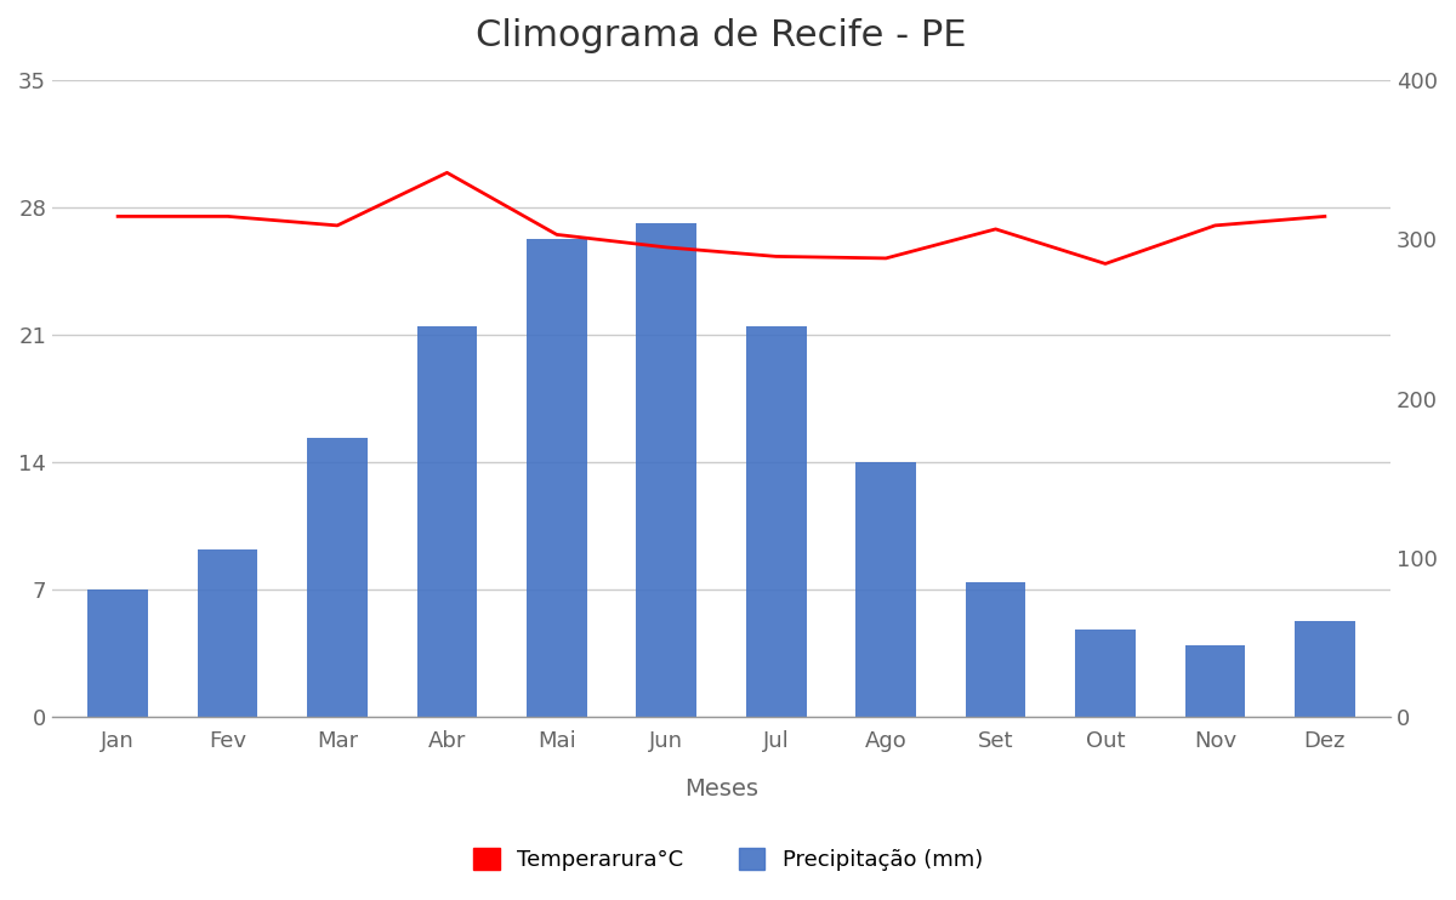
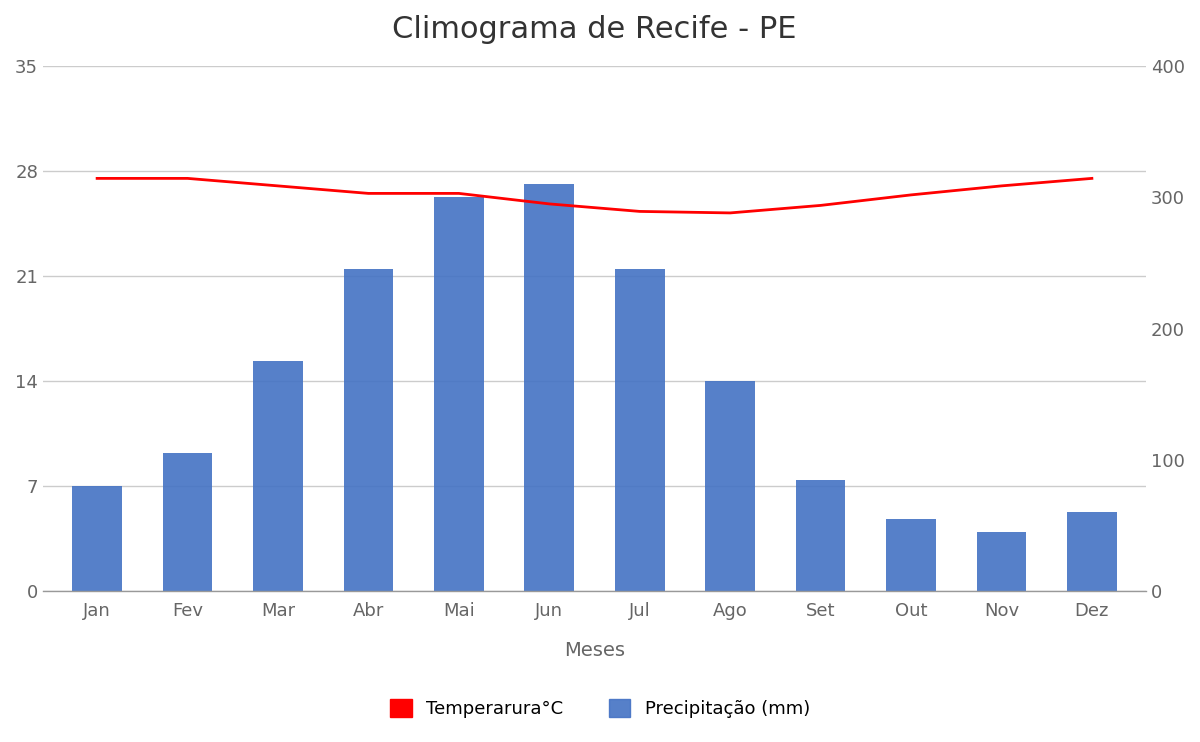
Temperarura°C/Abr: 29.9 -> 26.5
Temperarura°C/Set: 26.8 -> 25.7
Temperarura°C/Out: 24.9 -> 26.4
